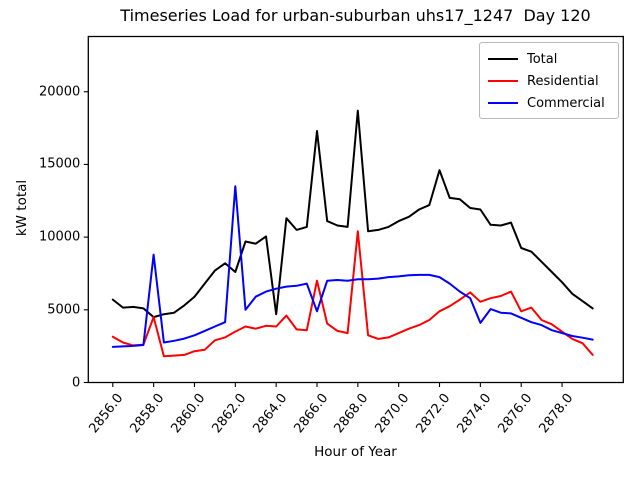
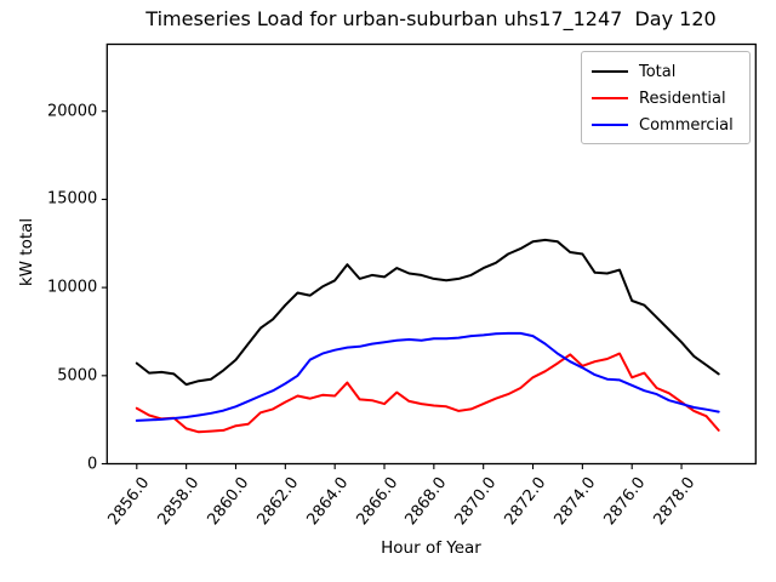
Residential/2858.0: 4500 -> 2000
Commercial/2858.0: 8800 -> 2600
Total/2862.0: 7600 -> 9000
Commercial/2862.0: 13500 -> 4600
Total/2864.0: 4700 -> 10400
Total/2866.0: 17300 -> 10600
Residential/2866.0: 7000 -> 3400
Commercial/2866.0: 4900 -> 6900
Total/2868.0: 18700 -> 10500
Residential/2868.0: 10400 -> 3300
Total/2872.0: 14600 -> 12600
Commercial/2874.0: 4100 -> 5400
